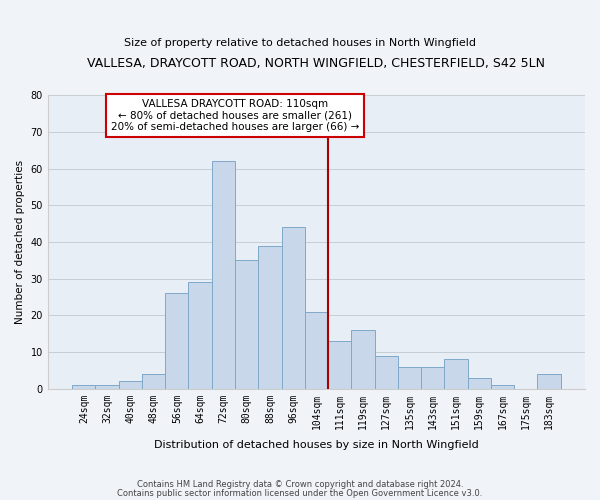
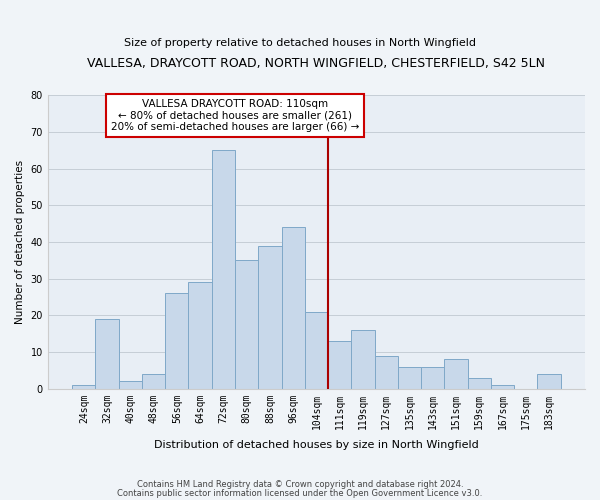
32sqm: 1 -> 19
72sqm: 62 -> 65
